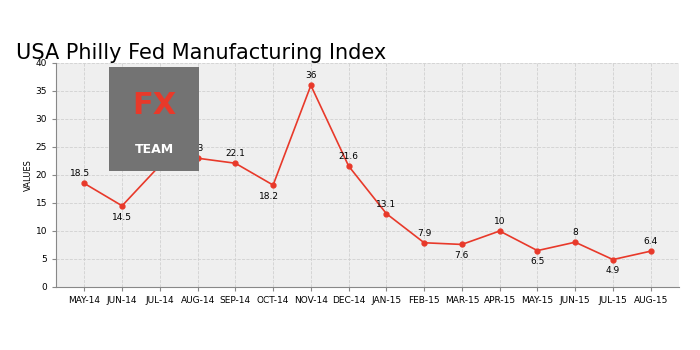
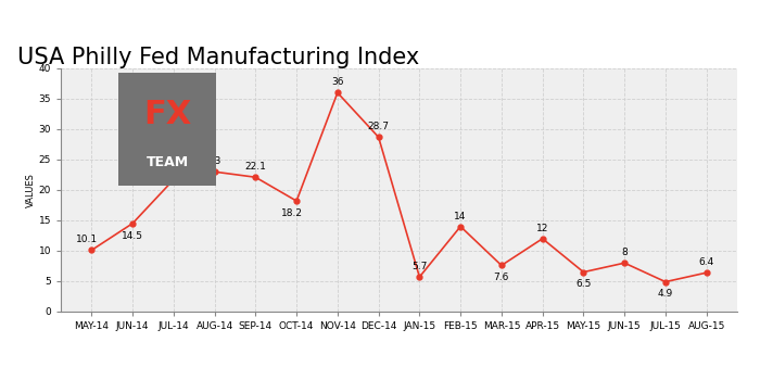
MAY-14: 18.5 -> 10.1
DEC-14: 21.6 -> 28.7
JAN-15: 13.1 -> 5.7
FEB-15: 7.9 -> 14
APR-15: 10 -> 12
